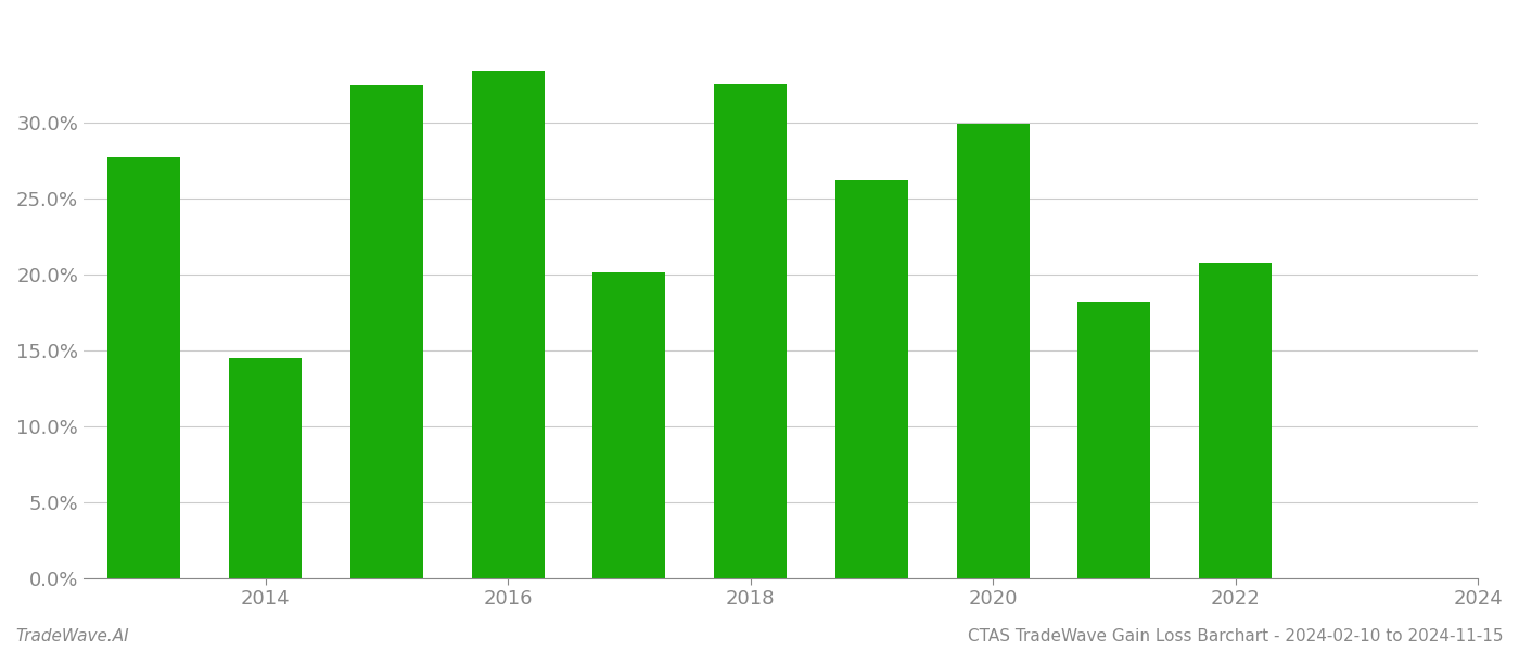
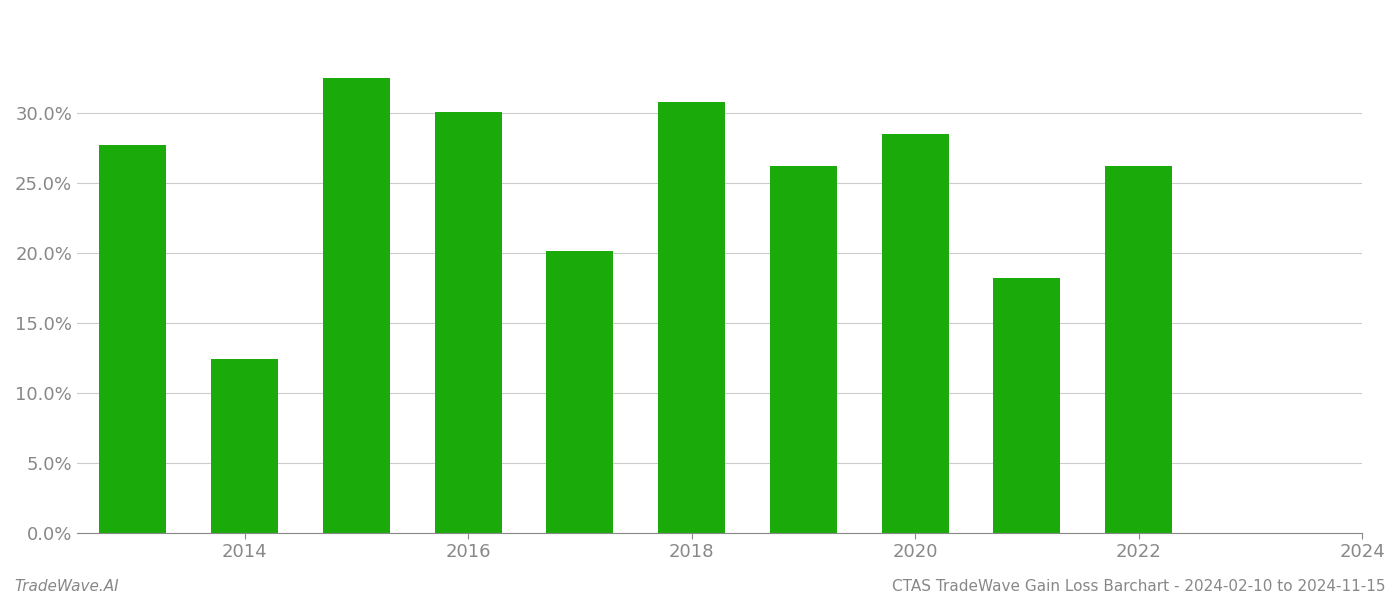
2014: 14.5% -> 12.4%
2016: 33.4% -> 30.1%
2018: 32.6% -> 30.8%
2020: 29.9% -> 28.5%
2022: 20.8% -> 26.2%
